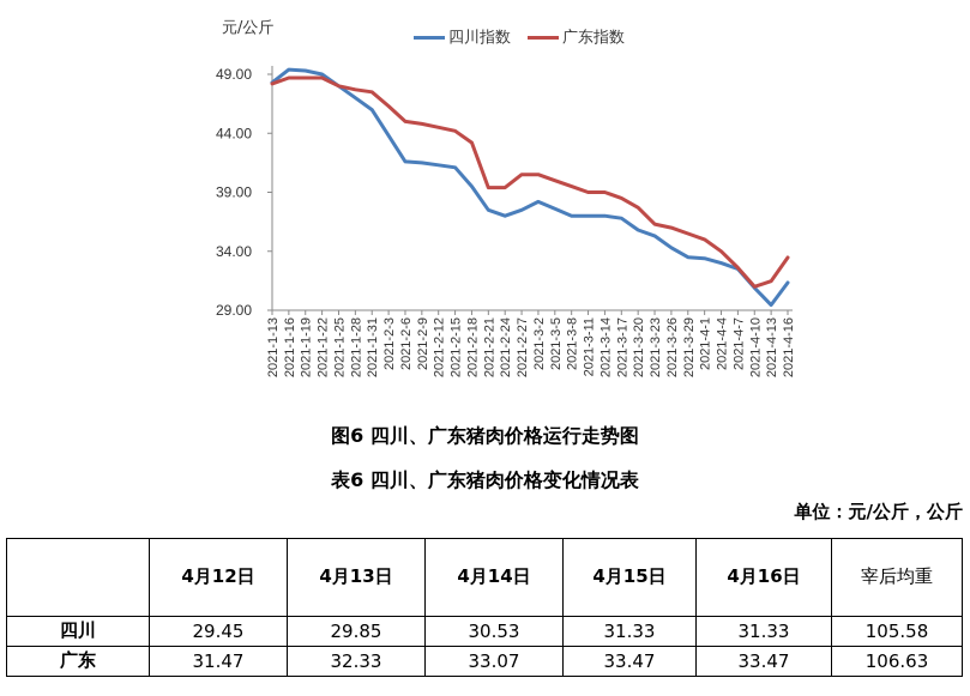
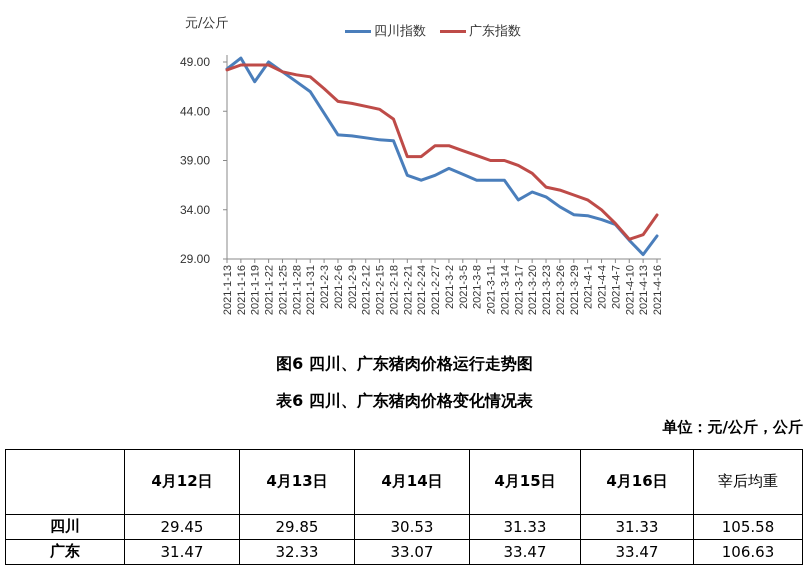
四川指数/2021-1-19: 49 -> 47
四川指数/2021-2-18: 40 -> 41
四川指数/2021-3-17: 37 -> 35
